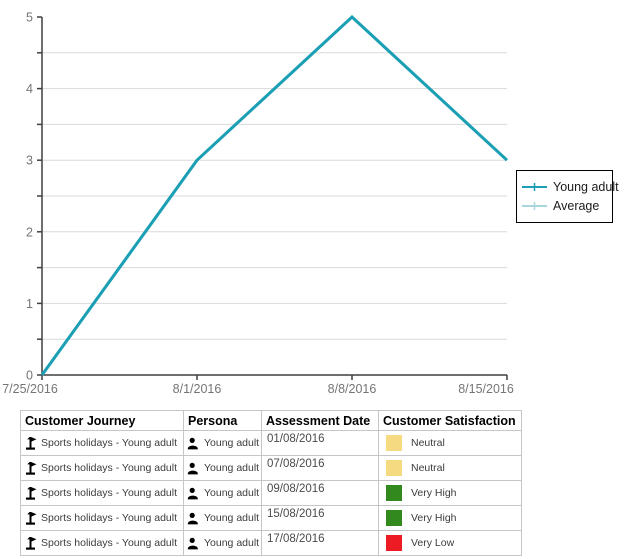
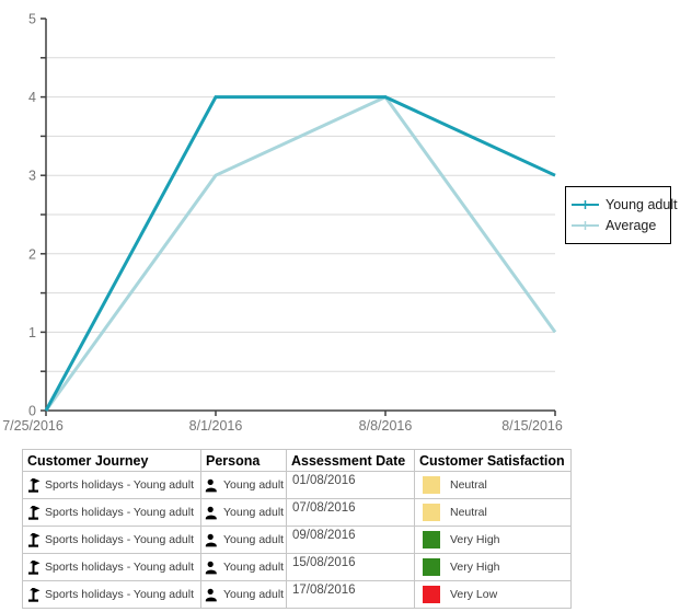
Young adult/8/1/2016: 3 -> 4
Average/8/8/2016: 5 -> 4
Young adult/8/8/2016: 5 -> 4
Average/8/15/2016: 3 -> 1
